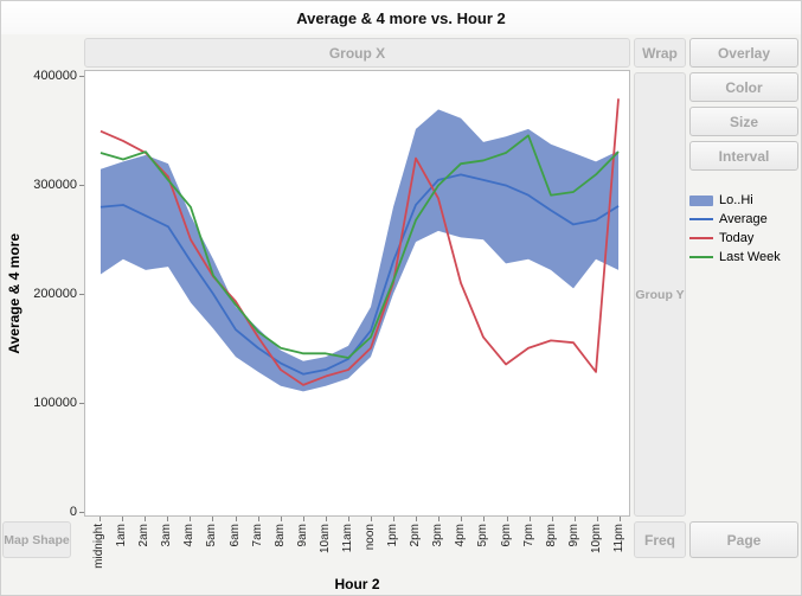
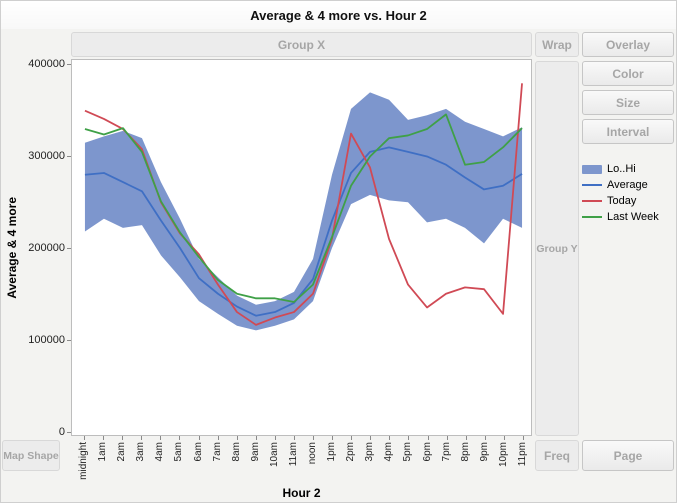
Last Week/4am: 280000 -> 250000
